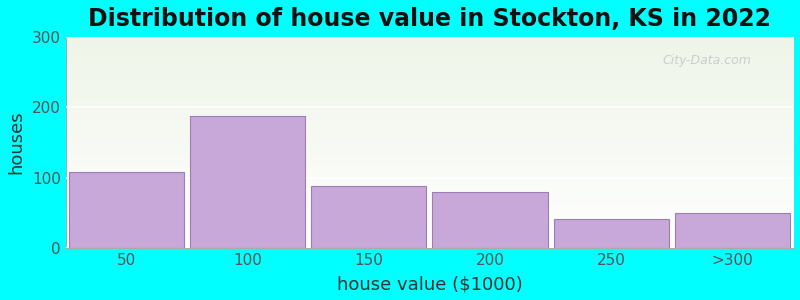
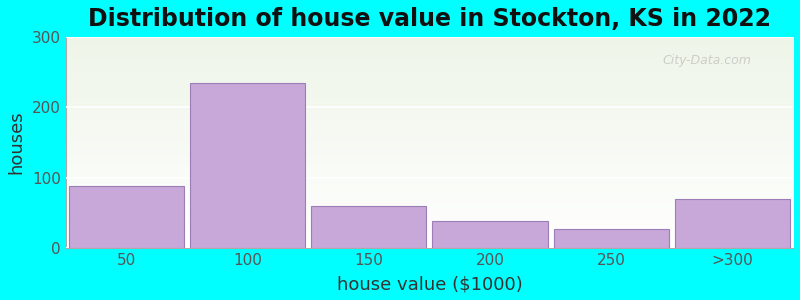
50: 108 -> 88
100: 188 -> 235
150: 88 -> 60
200: 80 -> 38
250: 42 -> 27
>300: 50 -> 70
